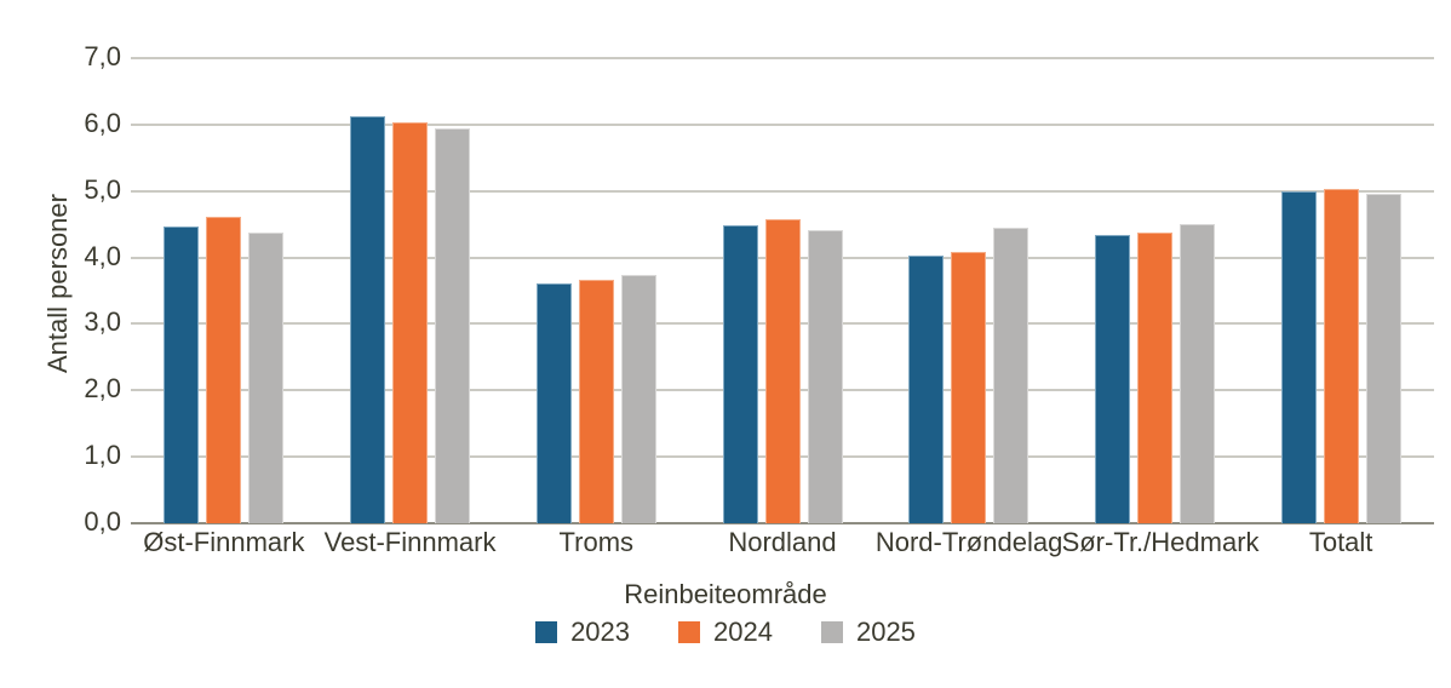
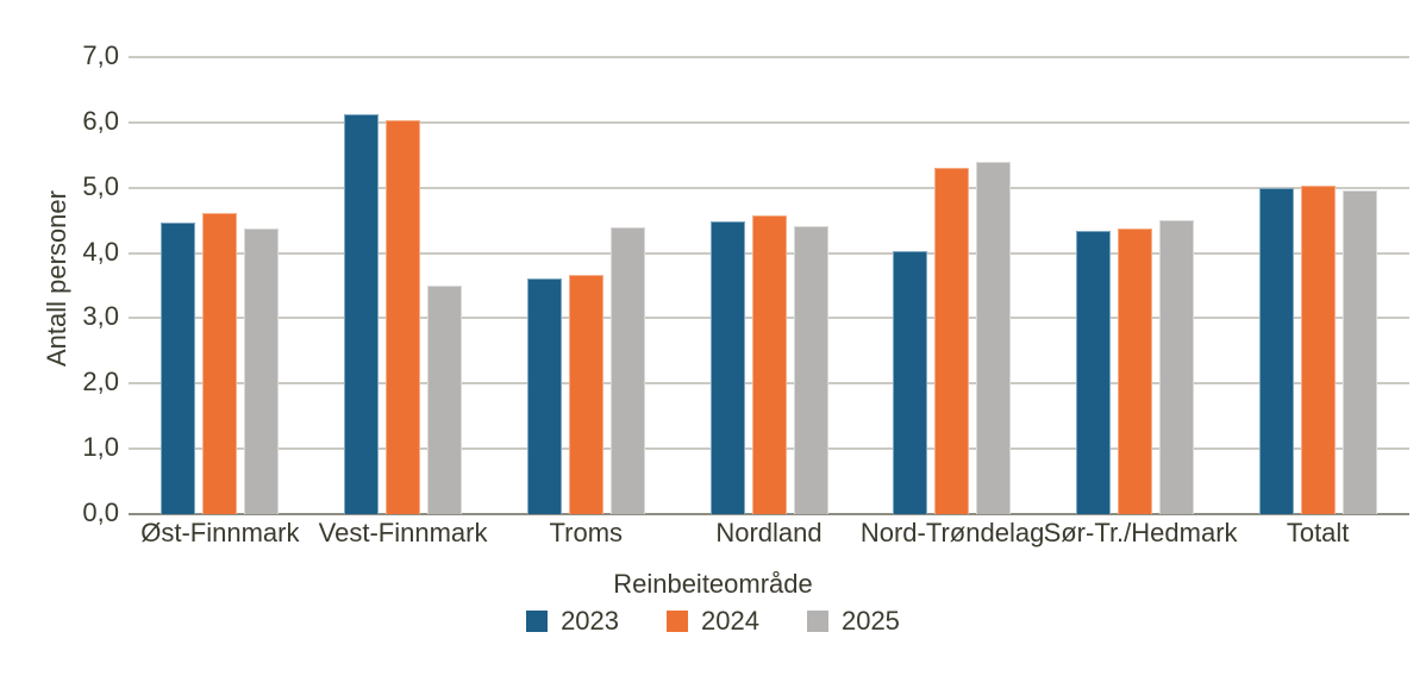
2025/Vest-Finnmark: 6,0 -> 3,5
2025/Troms: 3,7 -> 4,4
2024/Nord-Trøndelag: 4,1 -> 5,3
2025/Nord-Trøndelag: 4,4 -> 5,4
